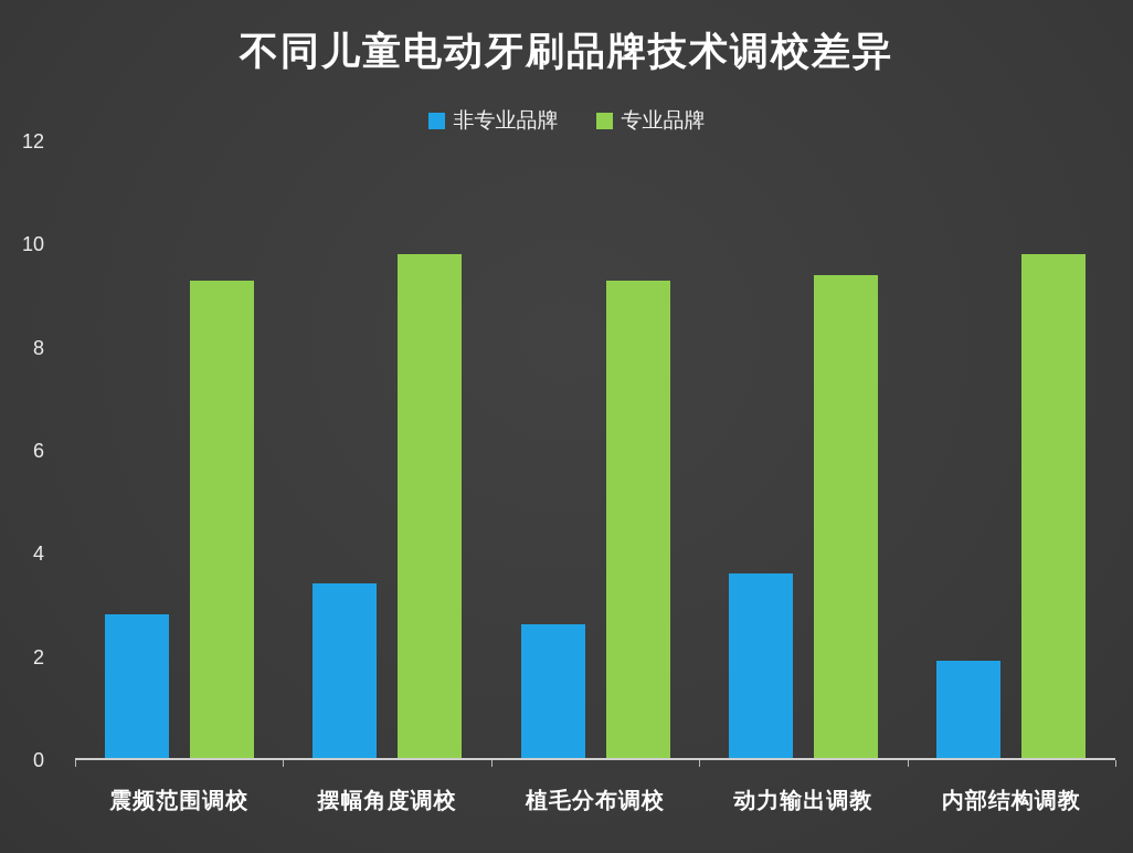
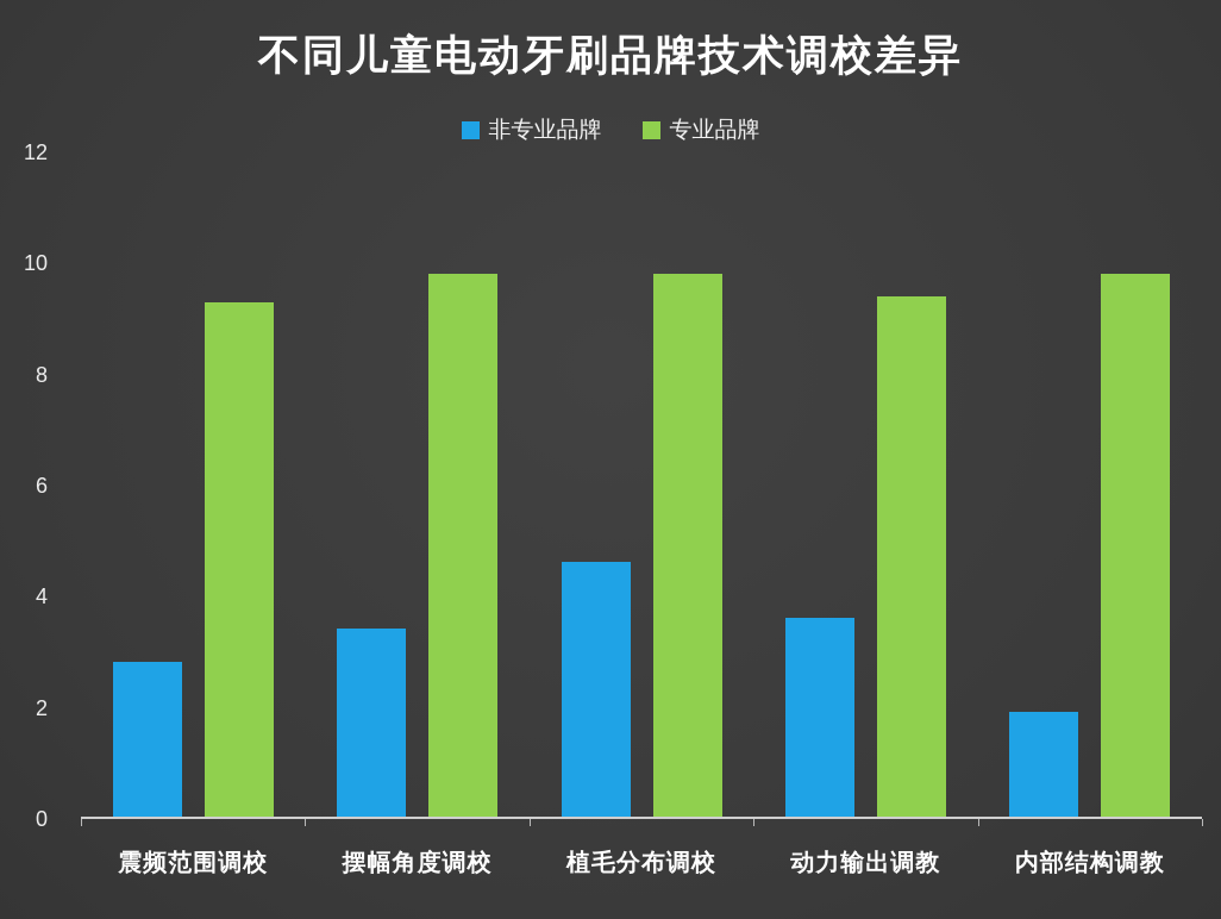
非专业品牌/植毛分布调校: 2.6 -> 4.6
专业品牌/植毛分布调校: 9.3 -> 9.8
